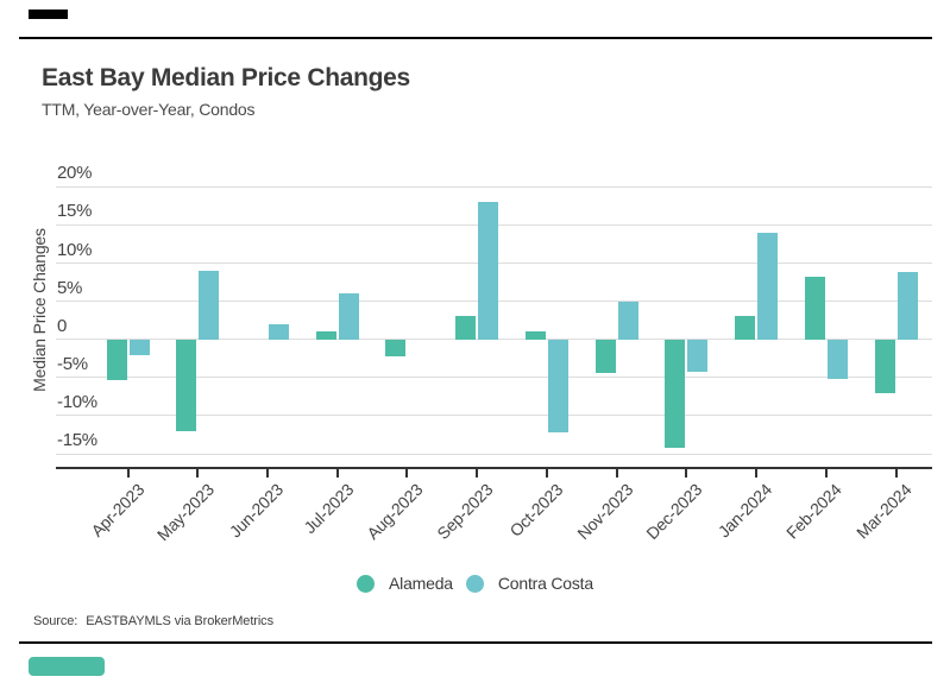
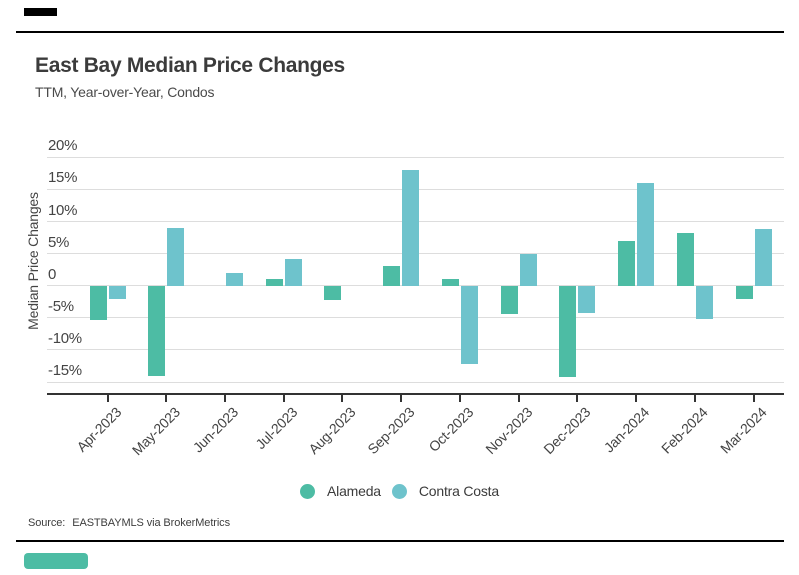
Alameda/May-2023: -12% -> -14%
Contra Costa/Jul-2023: 6% -> 4%
Alameda/Jan-2024: 3% -> 7%
Contra Costa/Jan-2024: 14% -> 16%
Alameda/Mar-2024: -7% -> -2%
